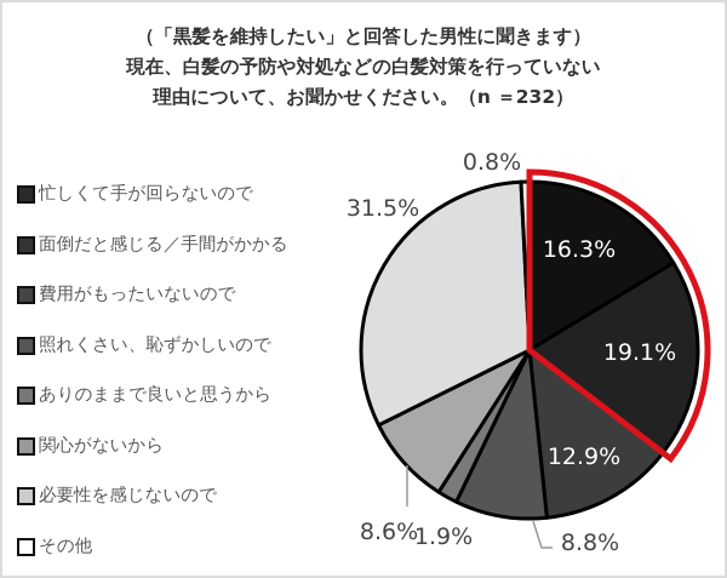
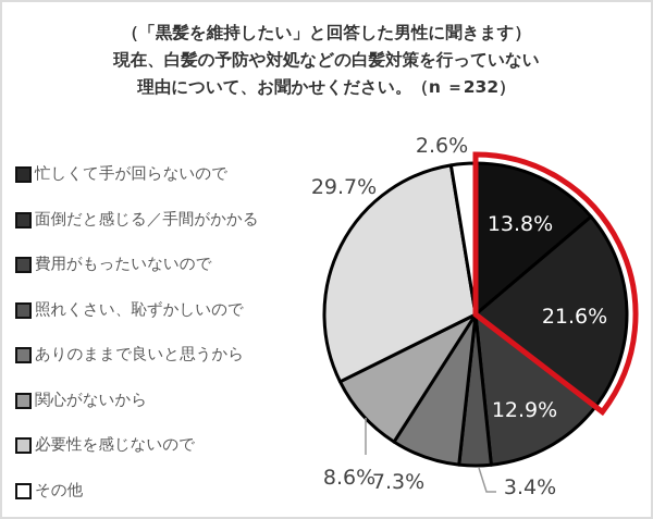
忙しくて手が回らないので: 16.3% -> 13.8%
面倒だと感じる／手間がかかる: 19.1% -> 21.6%
照れくさい、恥ずかしいので: 8.8% -> 3.4%
ありのままで良いと思うから: 1.9% -> 7.3%
必要性を感じないので: 31.5% -> 29.7%
その他: 0.8% -> 2.6%
